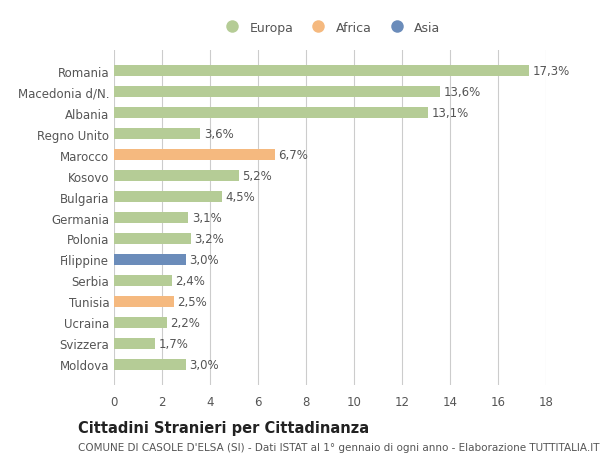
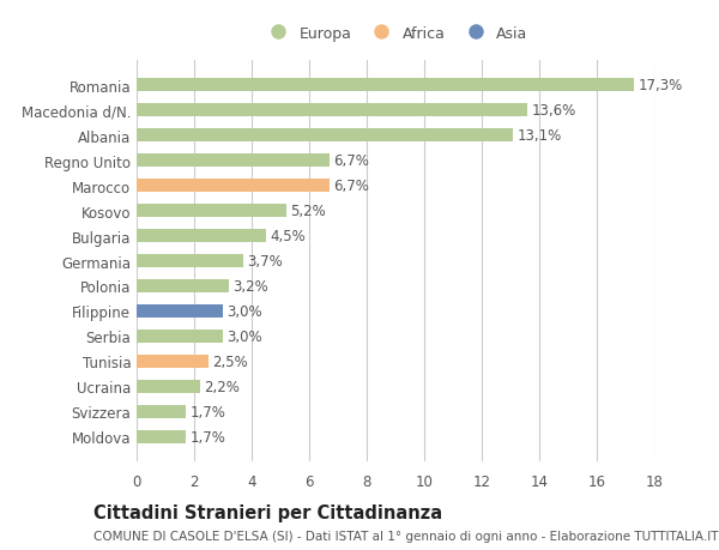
Regno Unito: 3,6% -> 6,7%
Germania: 3,1% -> 3,7%
Serbia: 2,4% -> 3,0%
Moldova: 3,0% -> 1,7%
